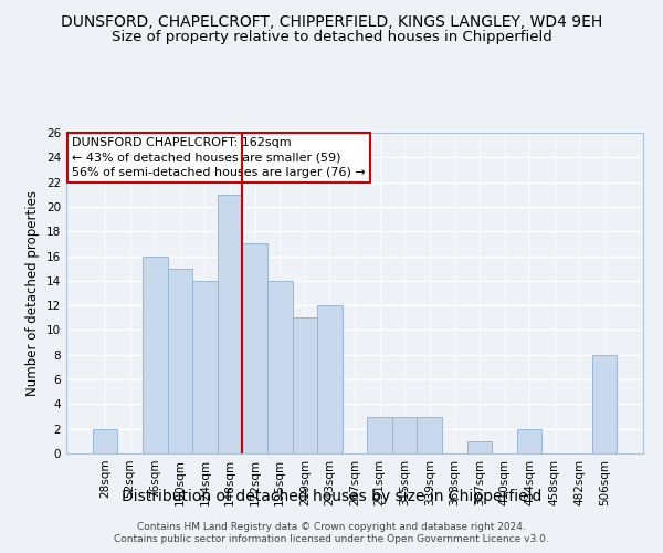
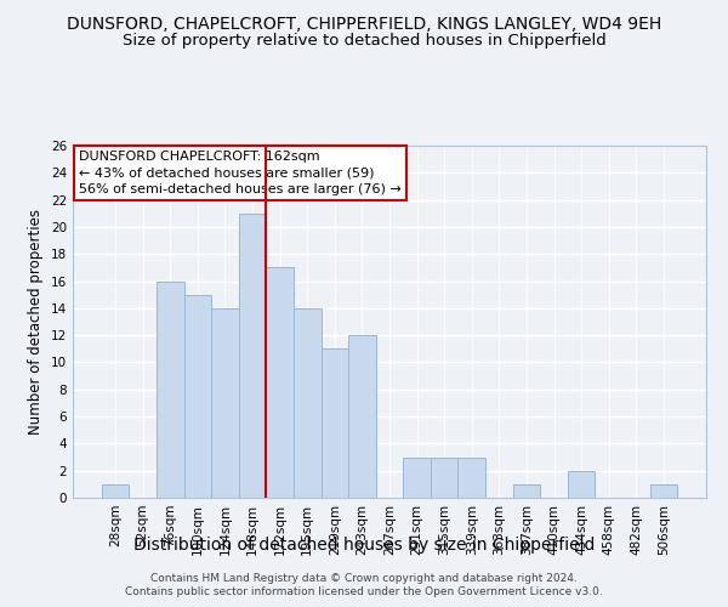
28sqm: 2 -> 1
506sqm: 8 -> 1
